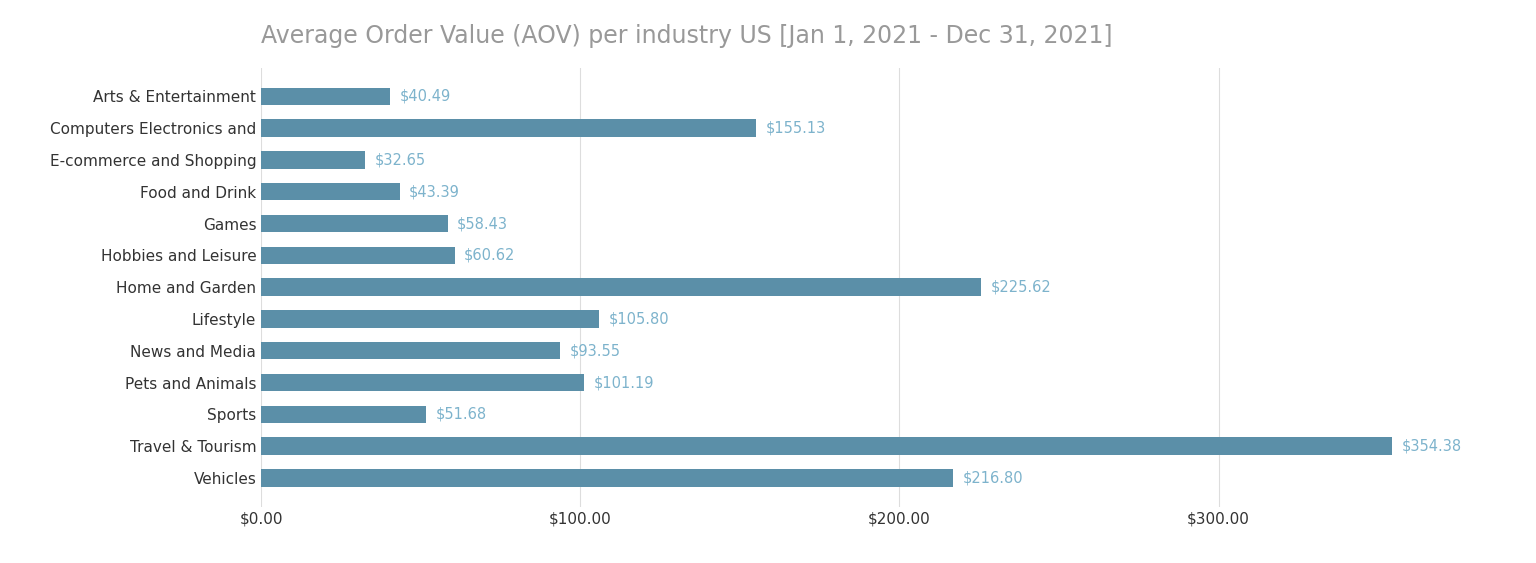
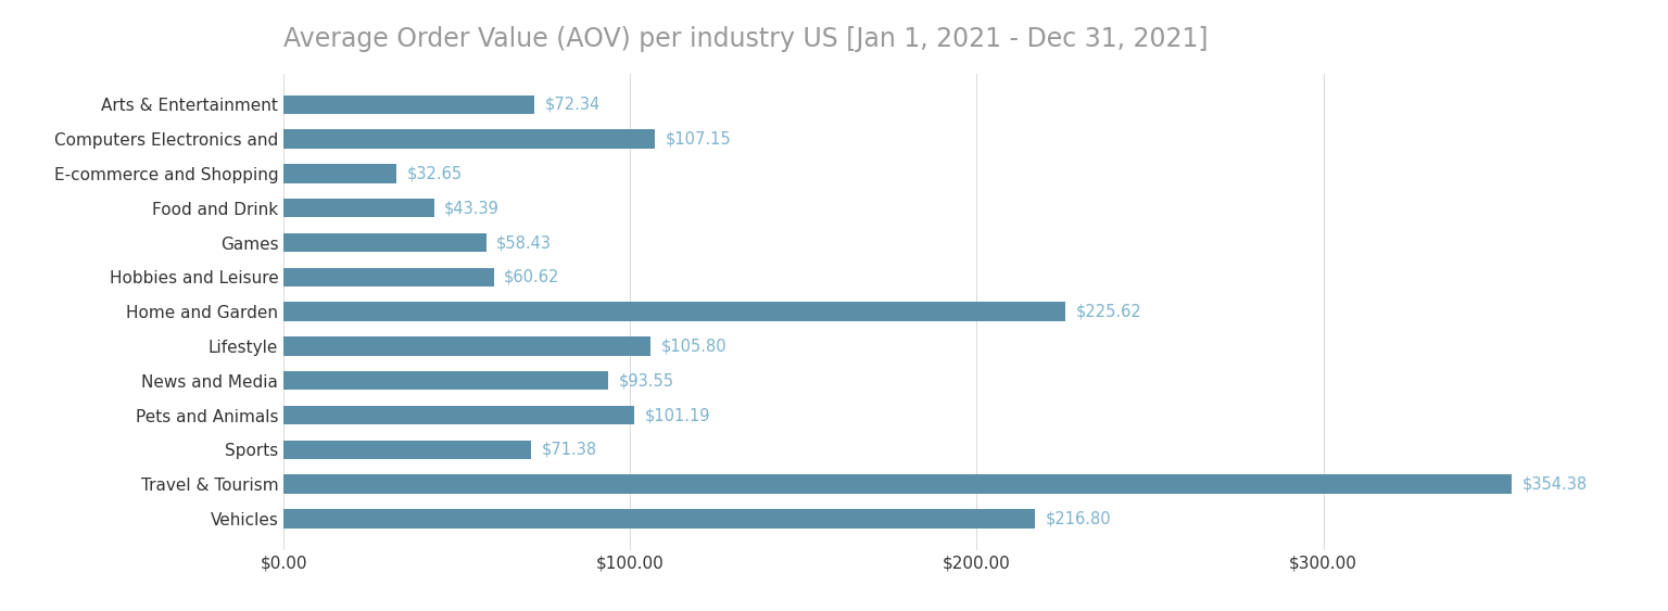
Arts & Entertainment: $40.49 -> $72.34
Computers Electronics and: $155.13 -> $107.15
Sports: $51.68 -> $71.38
